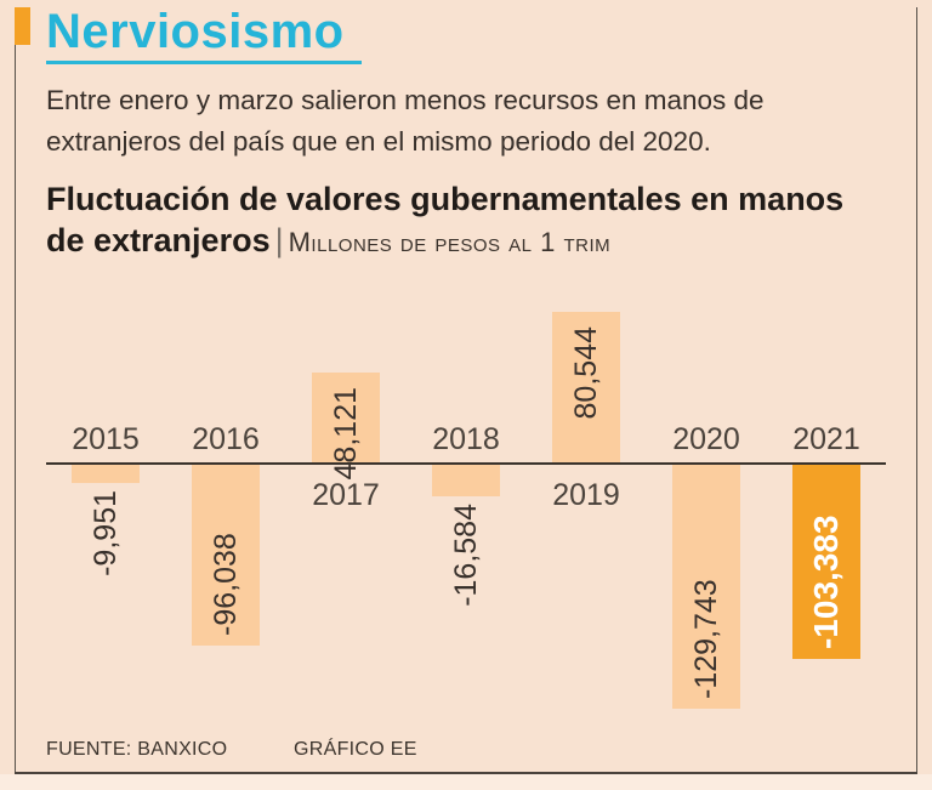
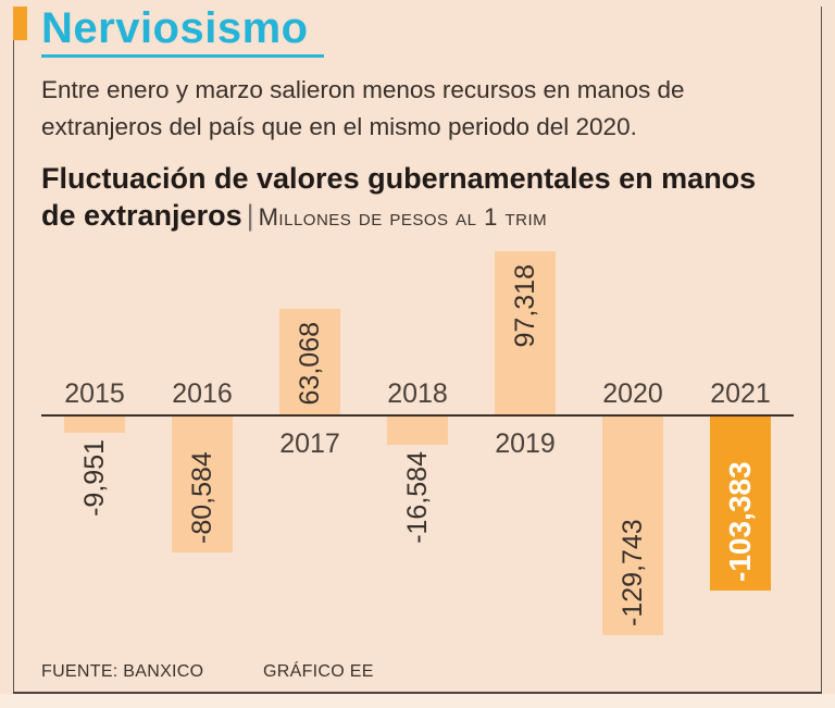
2016: -96,038 -> -80,584
2017: 48,121 -> 63,068
2019: 80,544 -> 97,318
